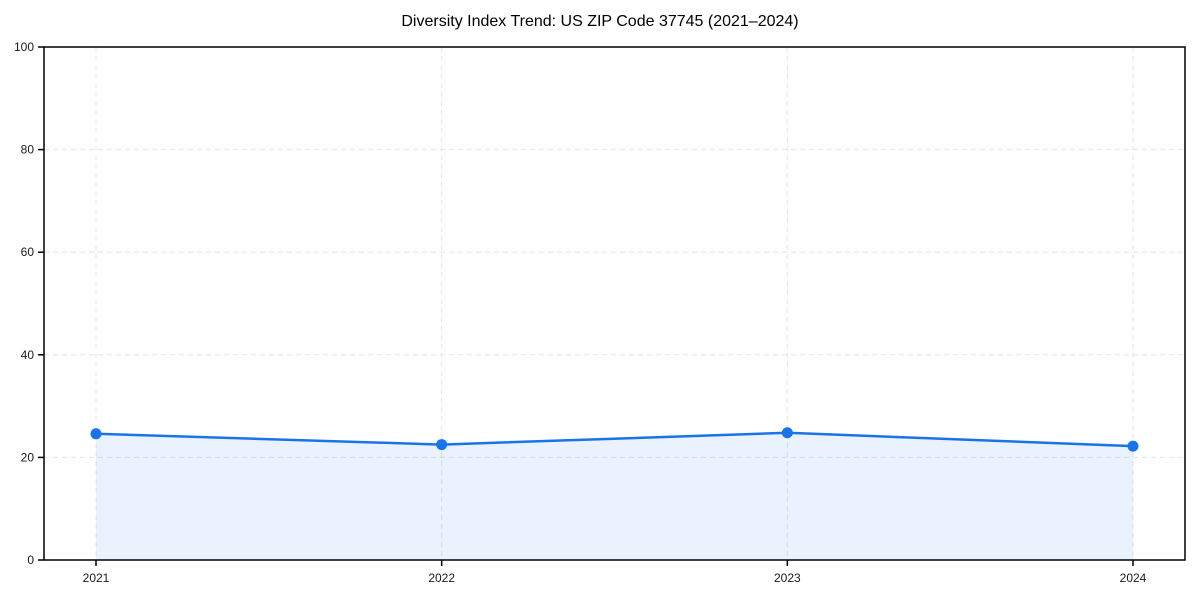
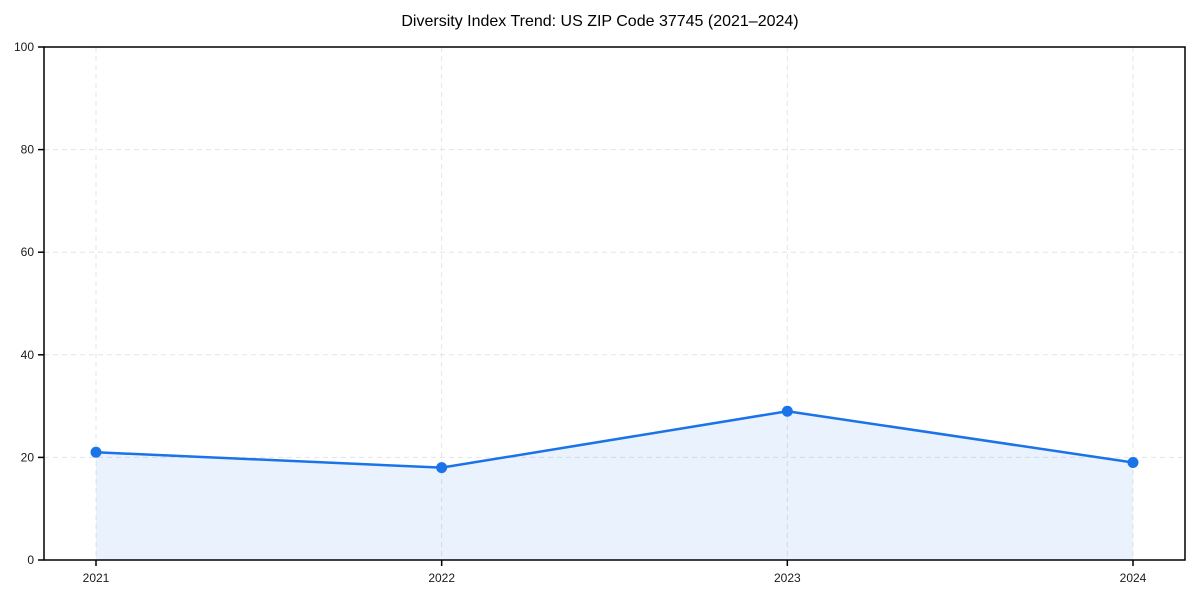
2021: 25 -> 21
2022: 22 -> 18
2023: 25 -> 29
2024: 22 -> 19
